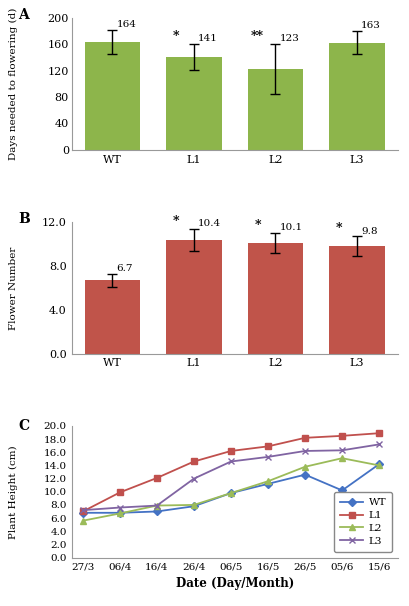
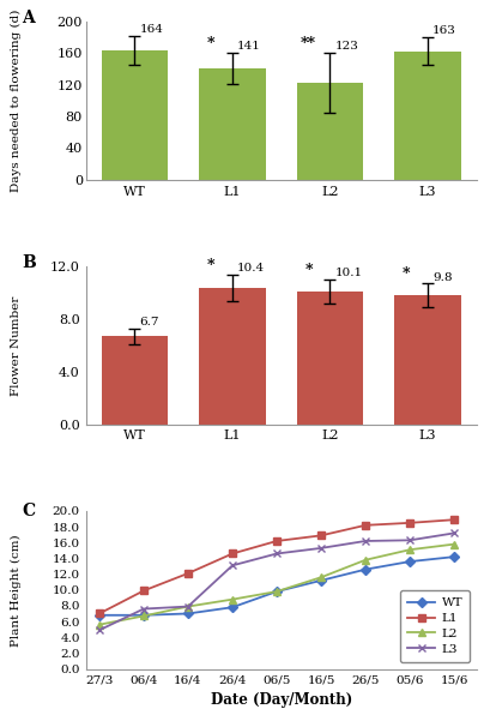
L3/27/3: 7.2 -> 4.9
L2/26/4: 8.0 -> 8.8
L3/26/4: 12.0 -> 13.1
WT/05/6: 10.2 -> 13.6
L2/15/6: 14.0 -> 15.8
